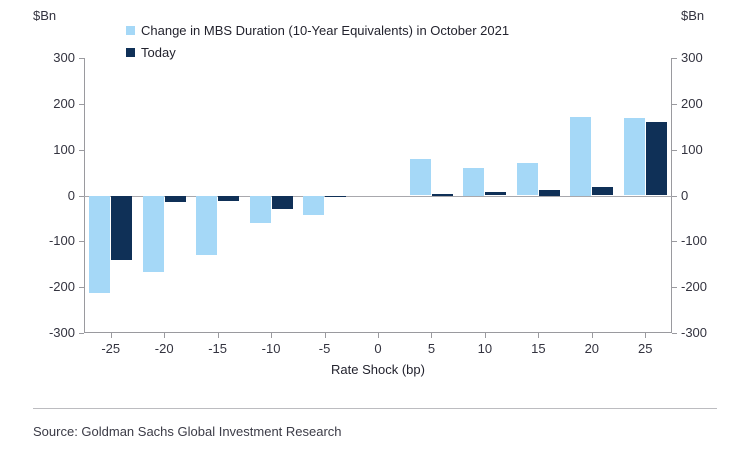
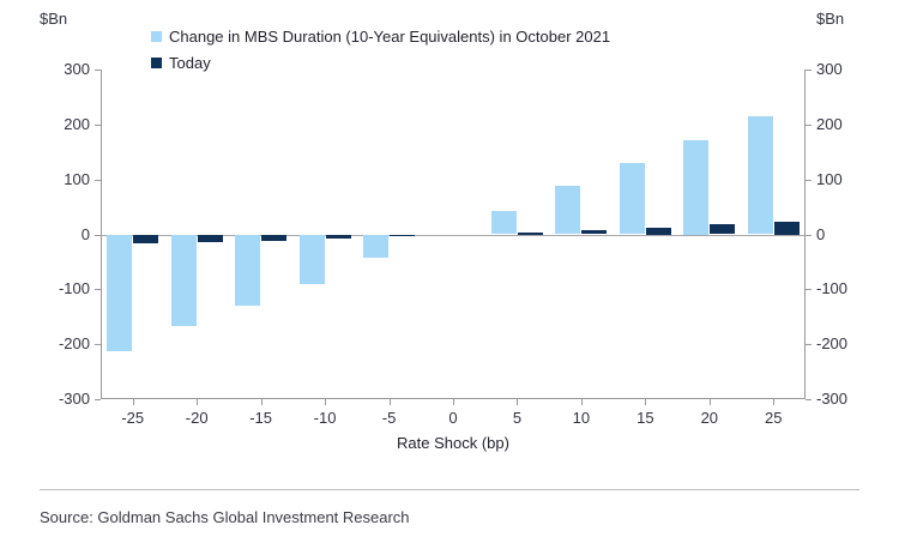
Today/-25: -140 -> -20
Change in MBS Duration (10-Year Equivalents) in October 2021/-10: -60 -> -90
Today/-10: -30 -> -10
Change in MBS Duration (10-Year Equivalents) in October 2021/5: 80 -> 40
Change in MBS Duration (10-Year Equivalents) in October 2021/10: 60 -> 90
Change in MBS Duration (10-Year Equivalents) in October 2021/15: 70 -> 130
Change in MBS Duration (10-Year Equivalents) in October 2021/25: 170 -> 210
Today/25: 160 -> 20
